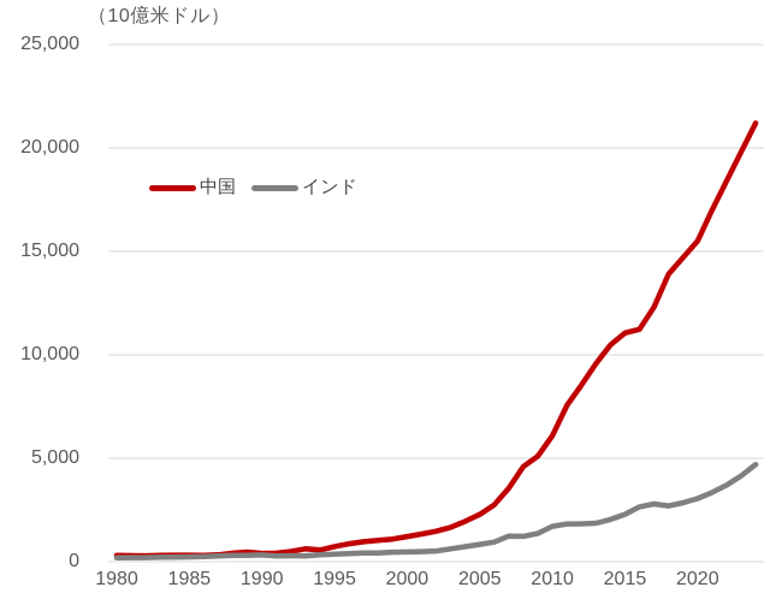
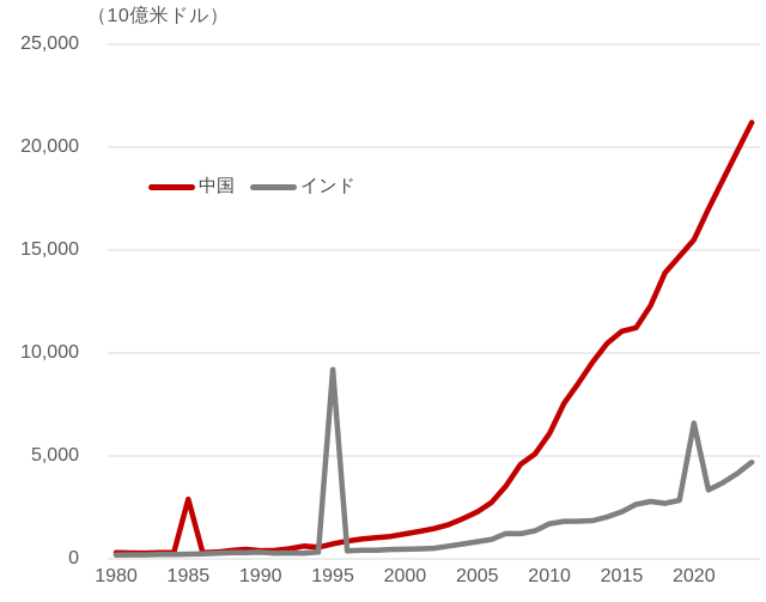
中国/1985: 300 -> 2900
インド/1995: 400 -> 9200
インド/2020: 3000 -> 6600
